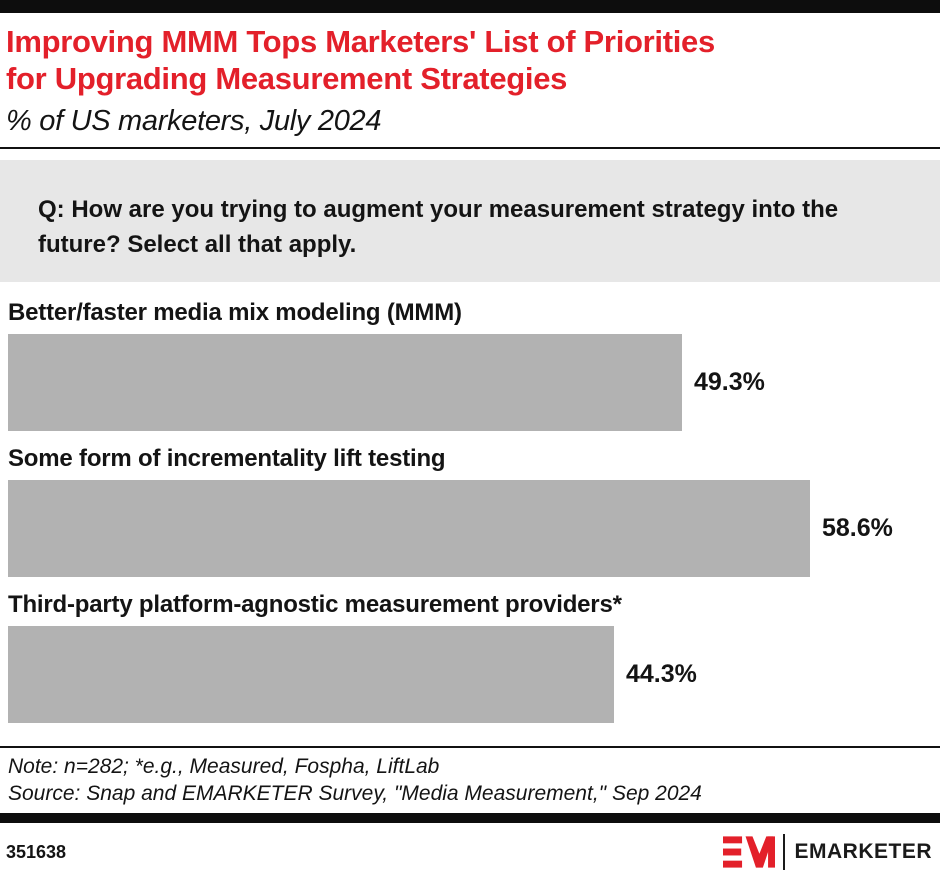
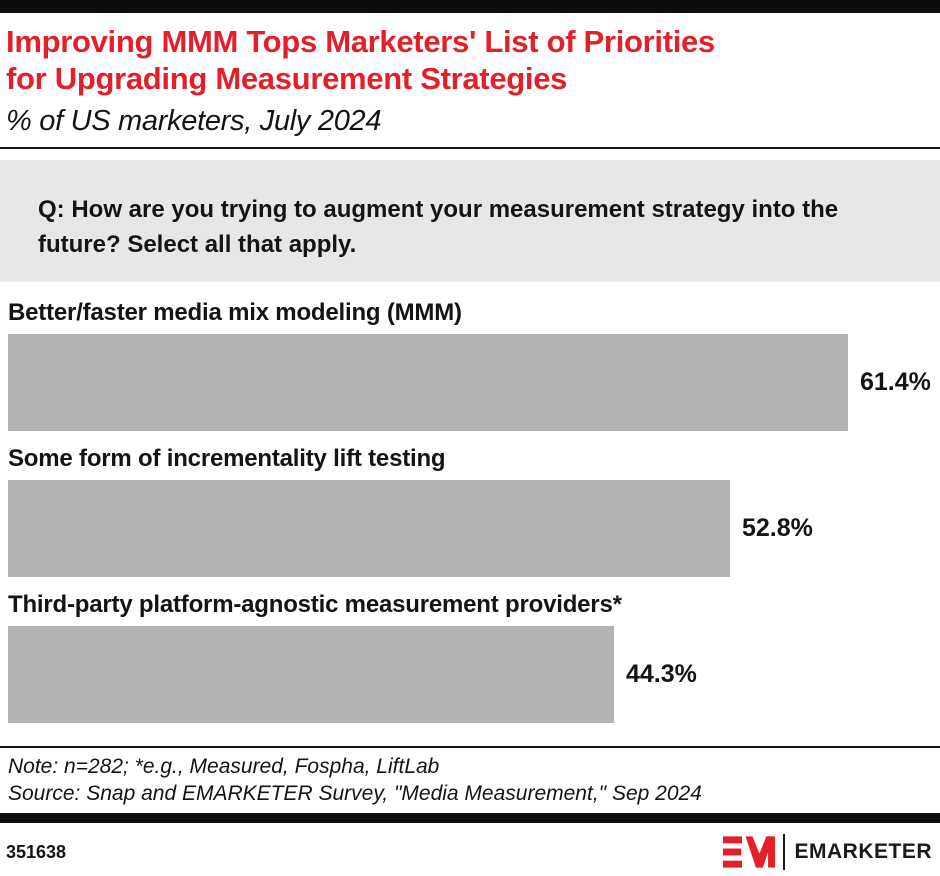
Better/faster media mix modeling (MMM): 49.3% -> 61.4%
Some form of incrementality lift testing: 58.6% -> 52.8%
